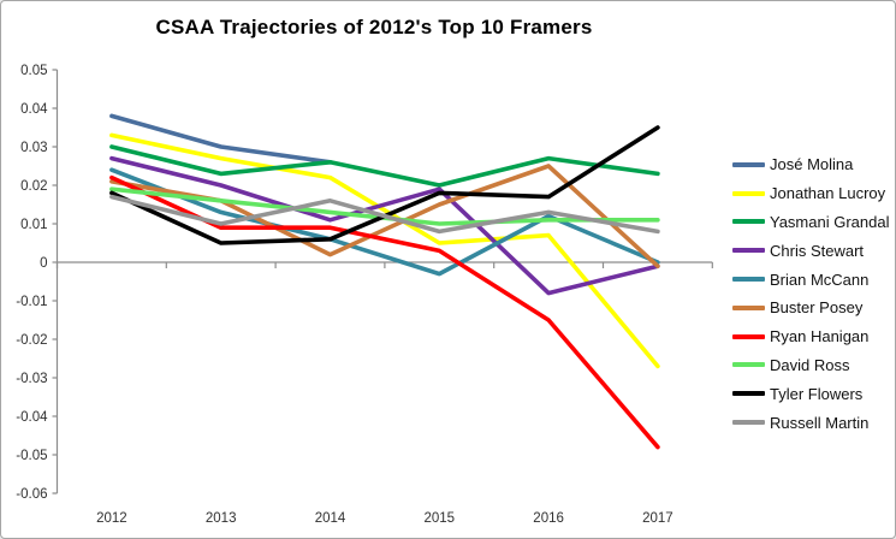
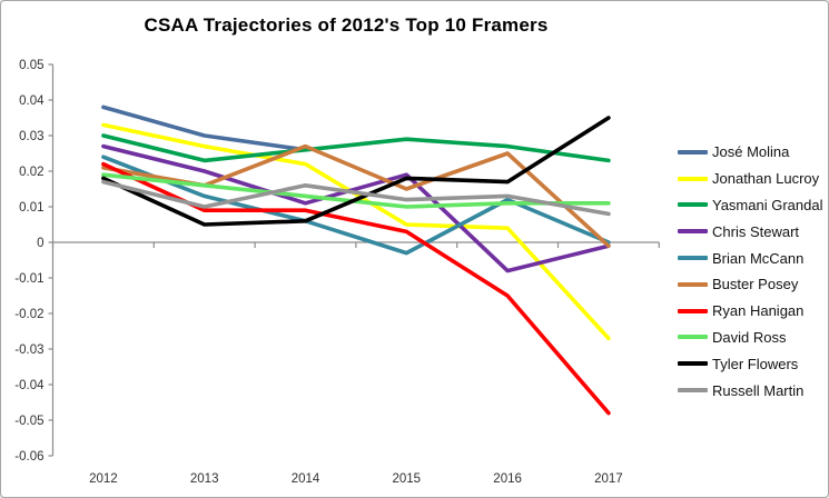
Buster Posey/2014: 0.002 -> 0.027
Yasmani Grandal/2015: 0.020 -> 0.029
Russell Martin/2015: 0.008 -> 0.012
Jonathan Lucroy/2016: 0.007 -> 0.004
